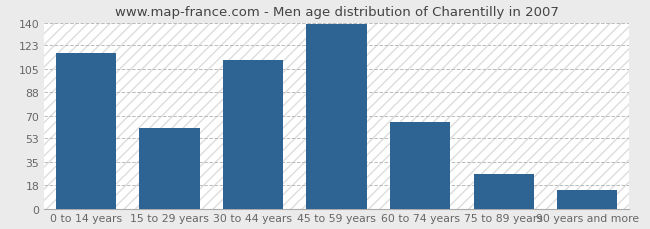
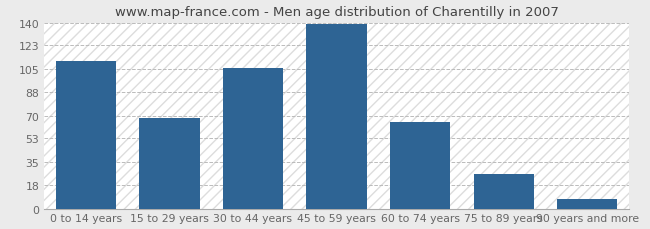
0 to 14 years: 117 -> 111
15 to 29 years: 61 -> 68
30 to 44 years: 112 -> 106
90 years and more: 14 -> 7
